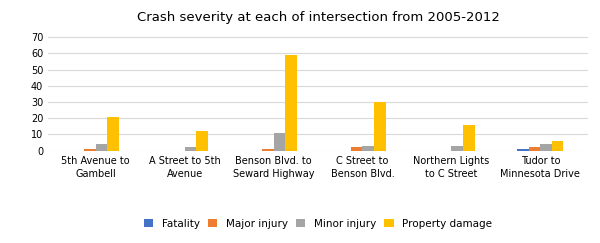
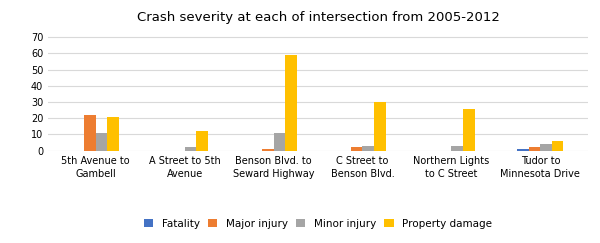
Major injury/5th Avenue to Gambell: 1 -> 22
Minor injury/5th Avenue to Gambell: 4 -> 11
Property damage/Northern Lights to C Street: 16 -> 26
